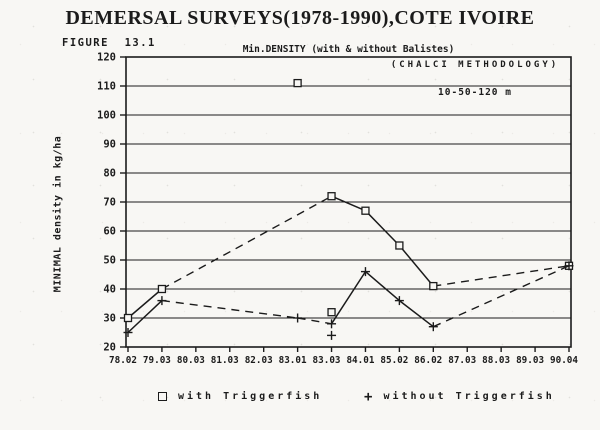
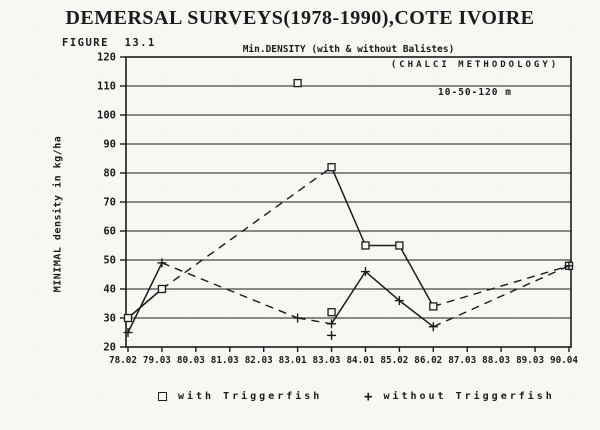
without Triggerfish/79.03: 36 -> 49
with Triggerfish/83.03: 72 -> 82
with Triggerfish/84.01: 67 -> 55
with Triggerfish/86.02: 41 -> 34
